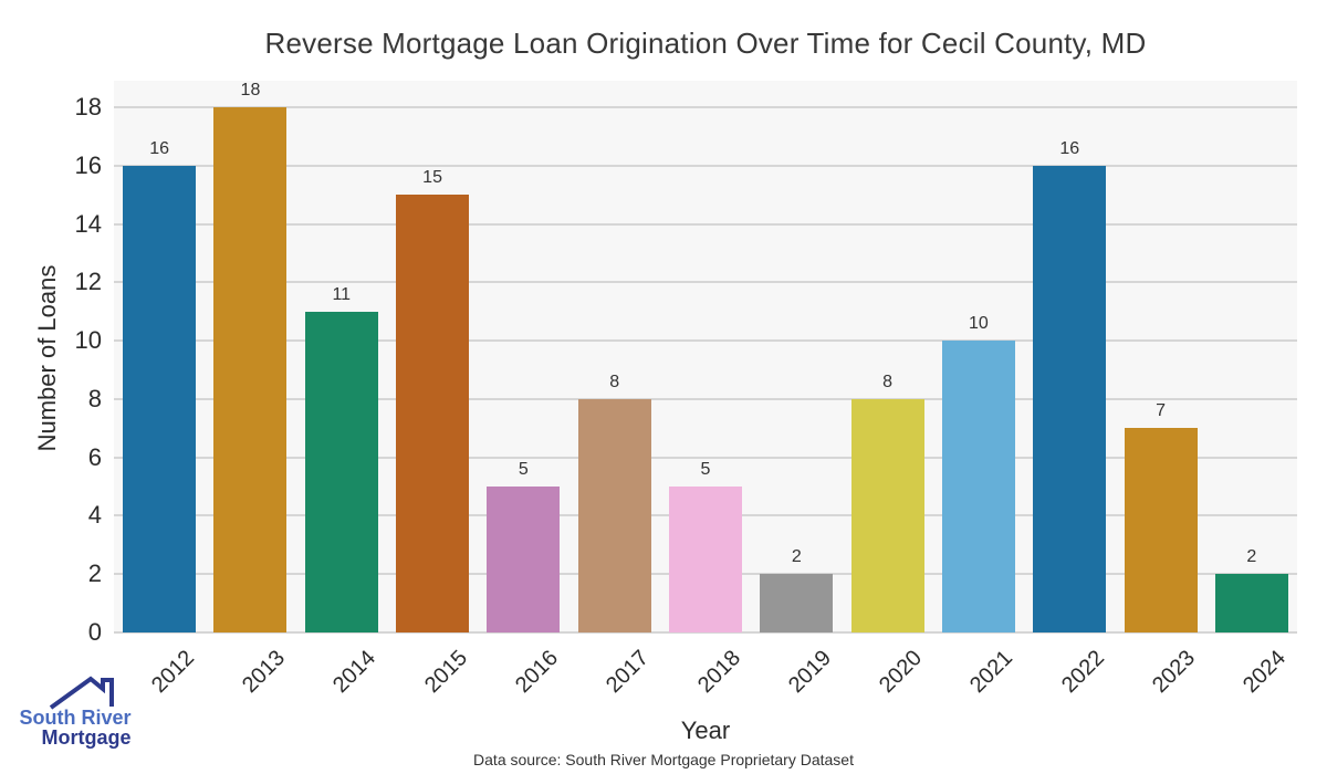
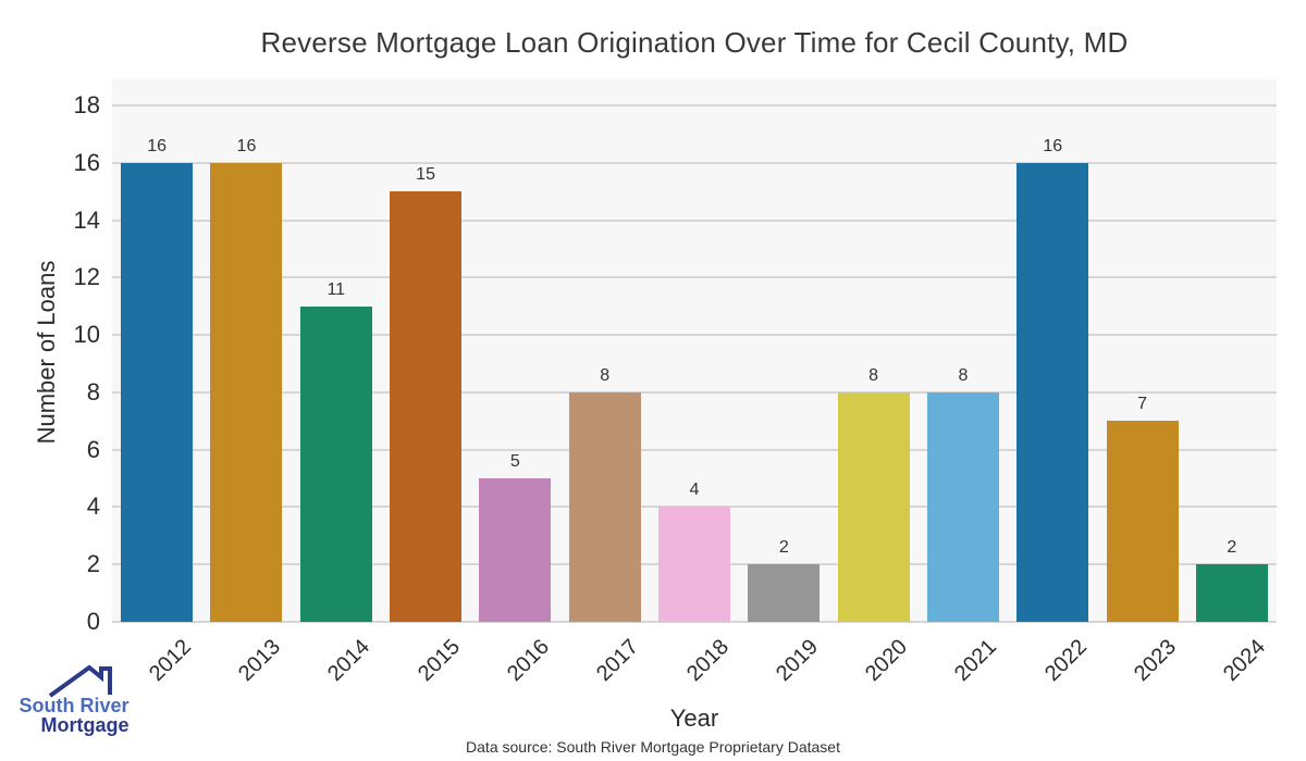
2013: 18 -> 16
2018: 5 -> 4
2021: 10 -> 8
